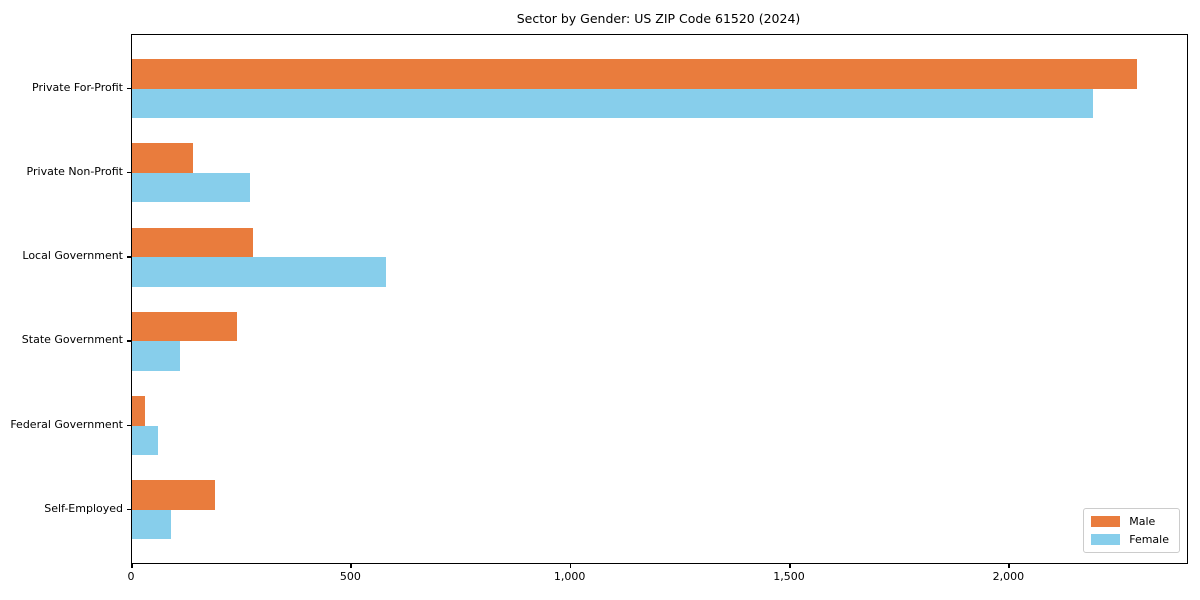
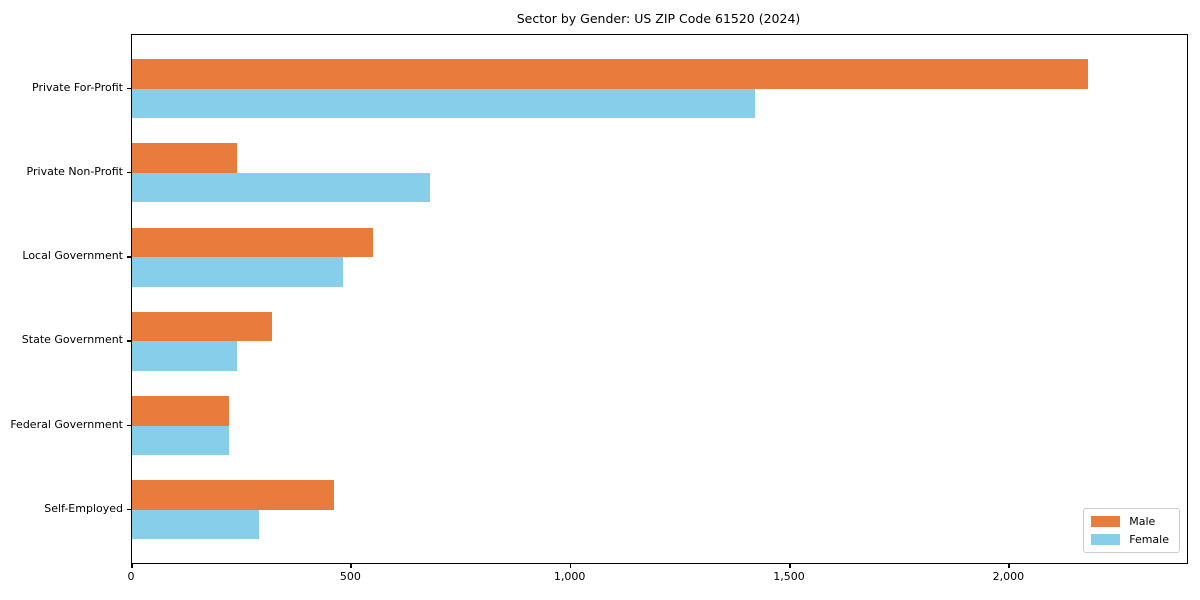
Male/Private For-Profit: 2290 -> 2180
Female/Private For-Profit: 2190 -> 1420
Male/Private Non-Profit: 140 -> 240
Female/Private Non-Profit: 270 -> 680
Male/Local Government: 280 -> 550
Female/Local Government: 580 -> 480
Male/State Government: 240 -> 320
Female/State Government: 110 -> 240
Male/Federal Government: 30 -> 220
Female/Federal Government: 60 -> 220
Male/Self-Employed: 190 -> 460
Female/Self-Employed: 90 -> 290
